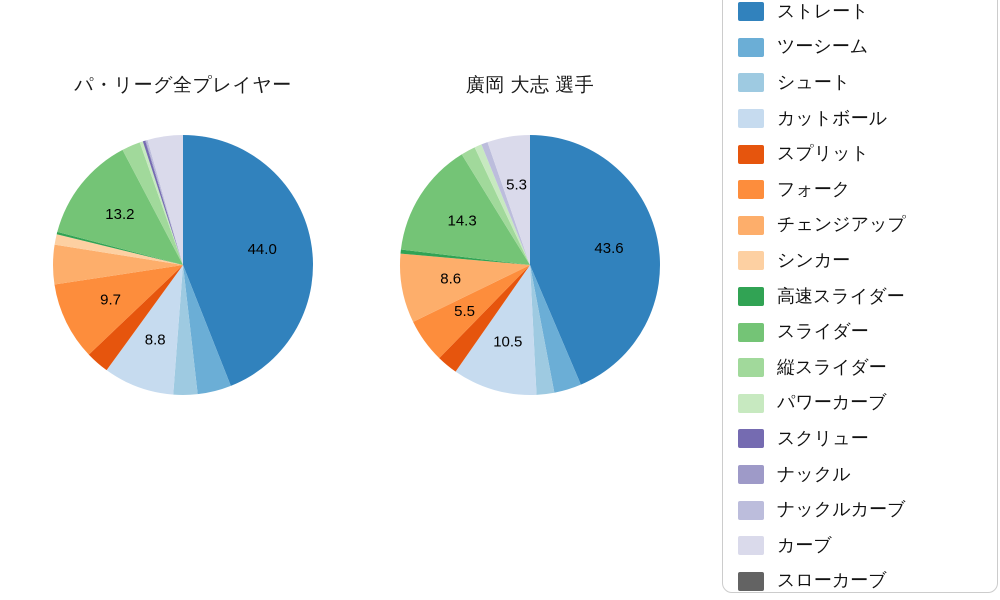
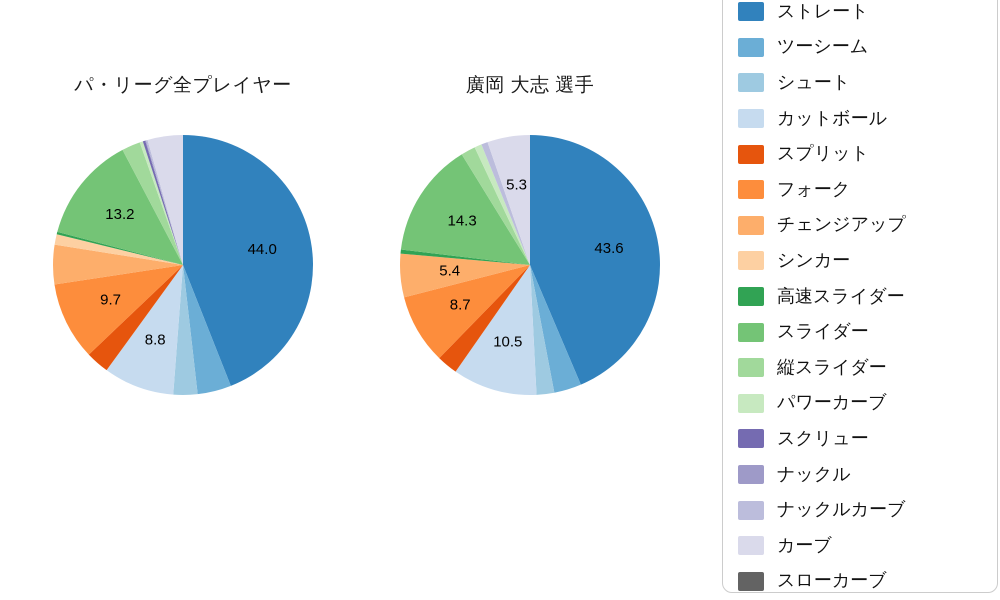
廣岡 大志 選手/フォーク: 5.5 -> 8.7
廣岡 大志 選手/チェンジアップ: 8.6 -> 5.4
